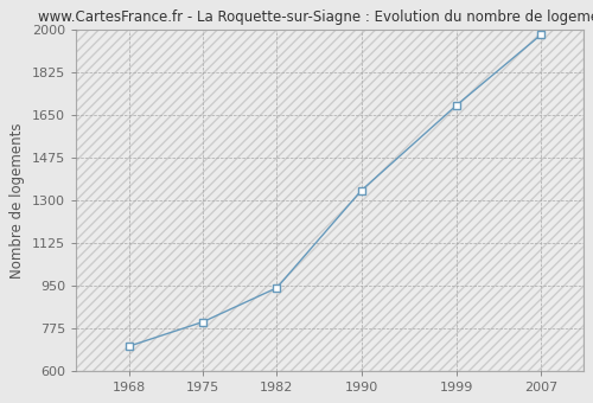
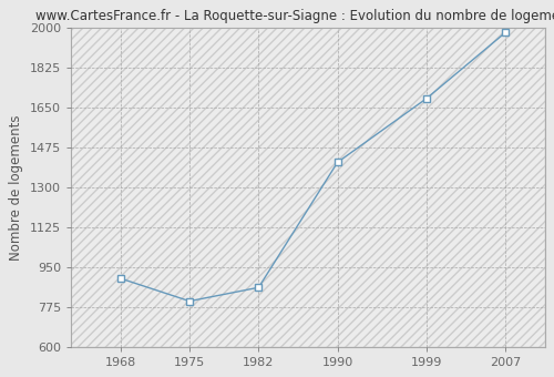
1968: 700 -> 900
1982: 940 -> 860
1990: 1340 -> 1410
